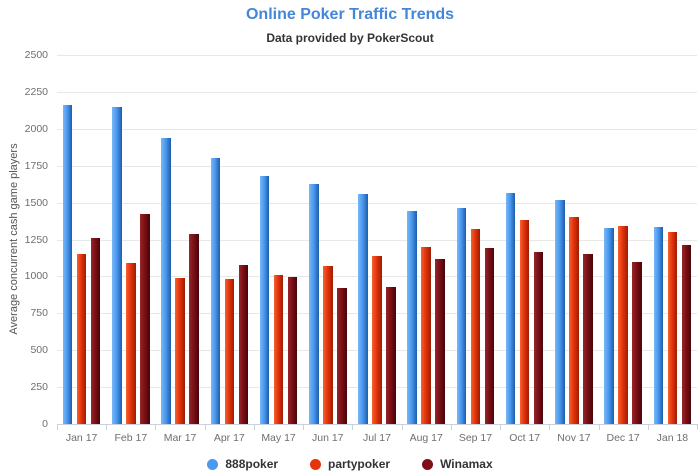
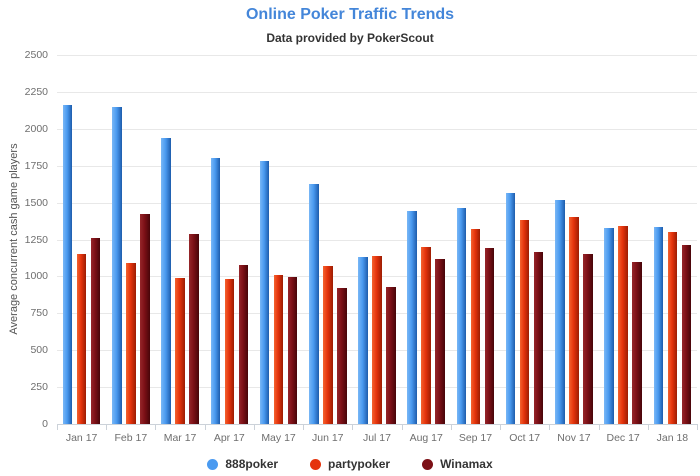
888poker/May 17: 1680 -> 1780
888poker/Jul 17: 1560 -> 1130
